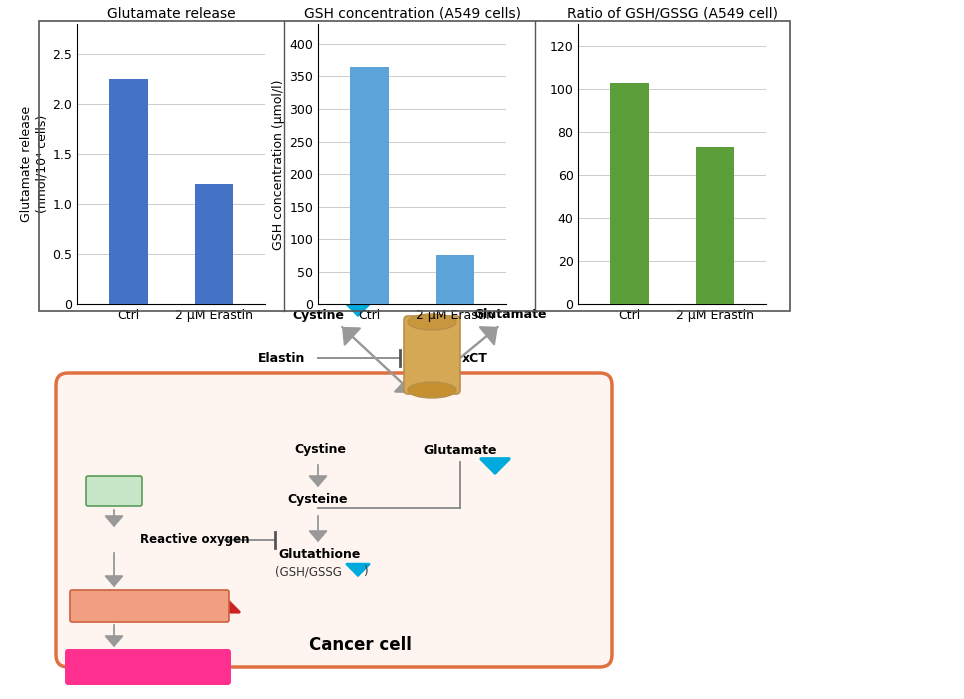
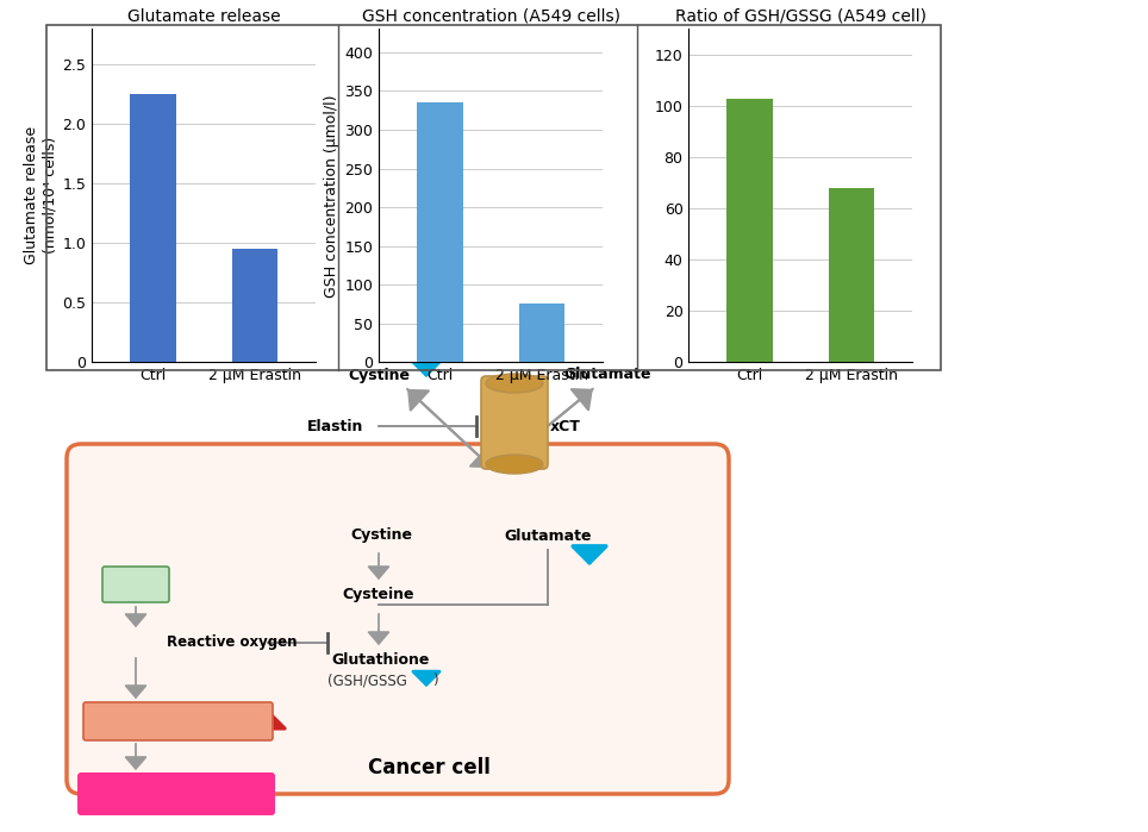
Glutamate release/2 μM Erastin: 1.20 -> 0.95
GSH concentration (A549 cells)/Ctrl: 364 -> 335
Ratio of GSH/GSSG (A549 cell)/2 μM Erastin: 73 -> 68
